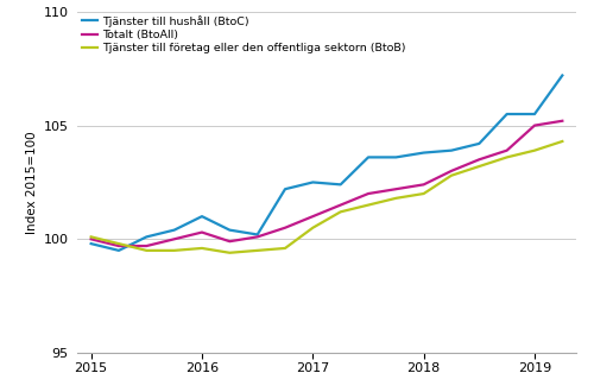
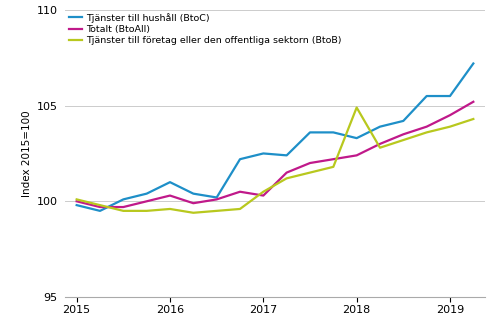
Totalt (BtoAll)/2017: 101.0 -> 100.3
Tjänster till hushåll (BtoC)/2018: 103.8 -> 103.3
Tjänster till företag eller den offentliga sektorn (BtoB)/2018: 102.0 -> 104.9
Totalt (BtoAll)/2019: 105.0 -> 104.5
